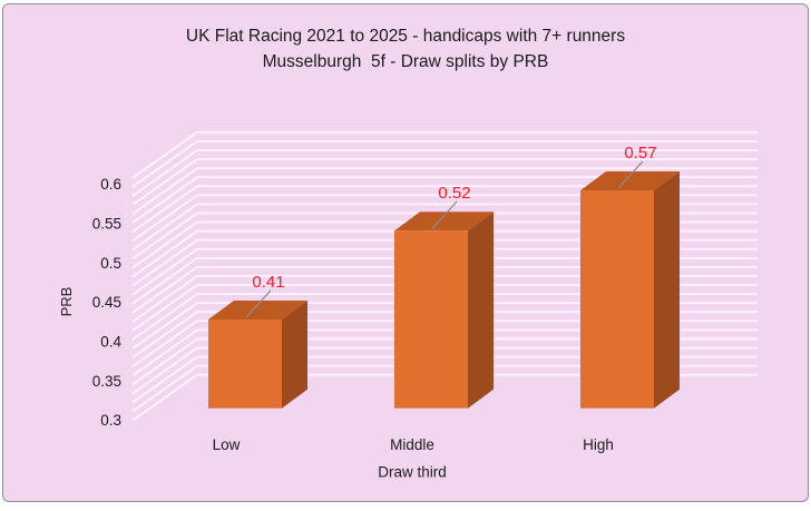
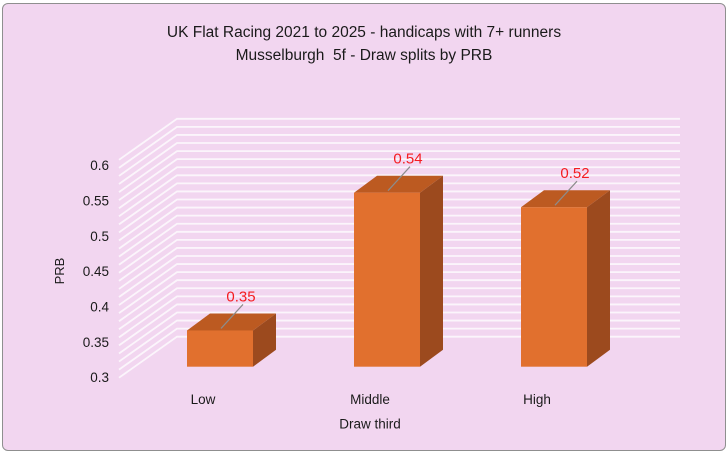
Low: 0.41 -> 0.35
Middle: 0.52 -> 0.54
High: 0.57 -> 0.52
